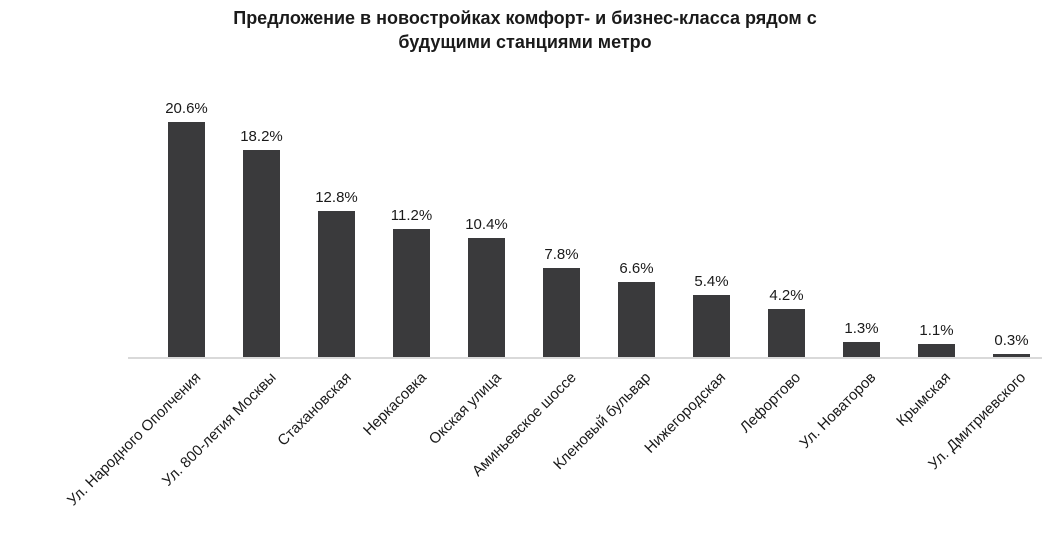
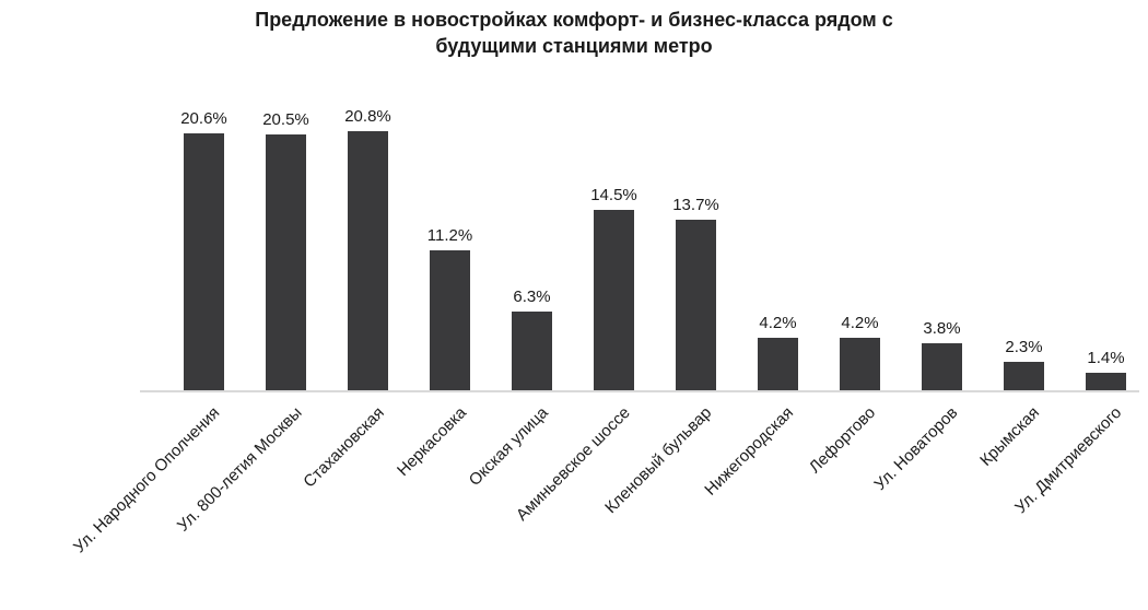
Ул. 800-летия Москвы: 18.2% -> 20.5%
Стахановская: 12.8% -> 20.8%
Окская улица: 10.4% -> 6.3%
Аминьевское шоссе: 7.8% -> 14.5%
Кленовый бульвар: 6.6% -> 13.7%
Нижегородская: 5.4% -> 4.2%
Ул. Новаторов: 1.3% -> 3.8%
Крымская: 1.1% -> 2.3%
Ул. Дмитриевского: 0.3% -> 1.4%
